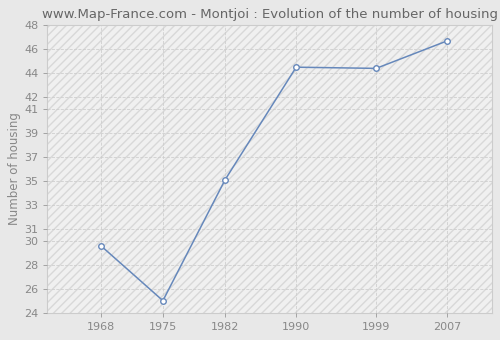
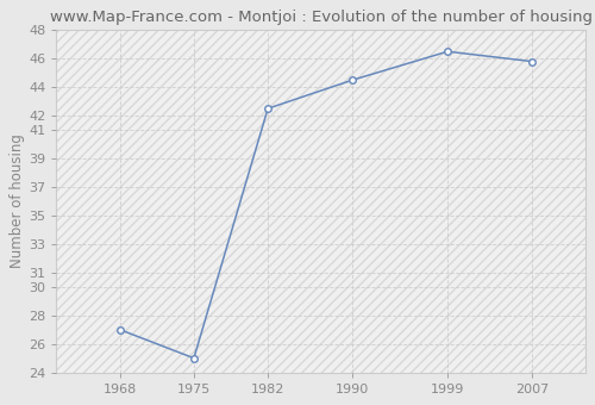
1968: 29.6 -> 27.0
1982: 35.1 -> 42.5
1999: 44.4 -> 46.5
2007: 46.7 -> 45.8
